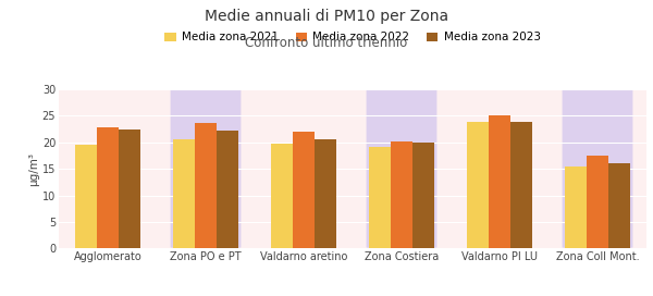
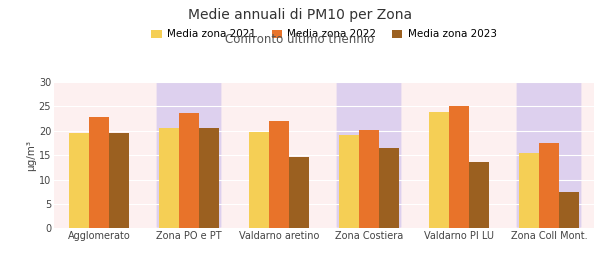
Media zona 2023/Agglomerato: 22.3 -> 19.5
Media zona 2023/Zona PO e PT: 22.1 -> 20.5
Media zona 2023/Valdarno aretino: 20.5 -> 14.5
Media zona 2023/Zona Costiera: 20.0 -> 16.5
Media zona 2023/Valdarno PI LU: 23.8 -> 13.5
Media zona 2023/Zona Coll Mont.: 16.1 -> 7.5
